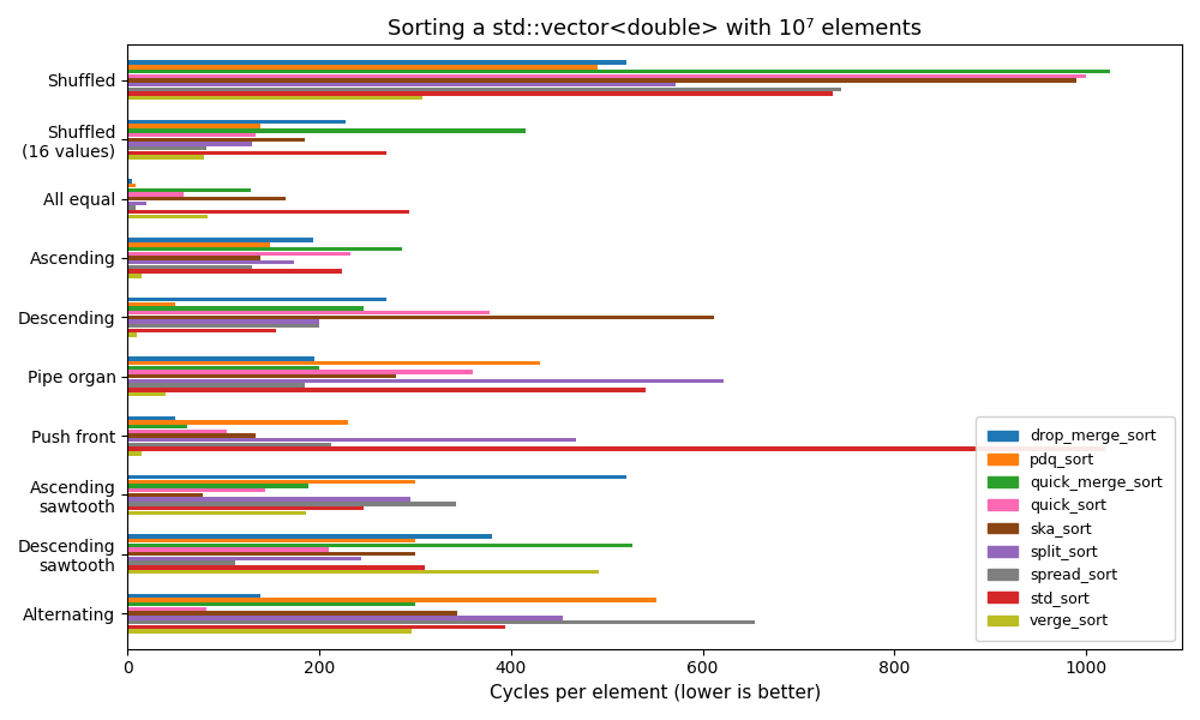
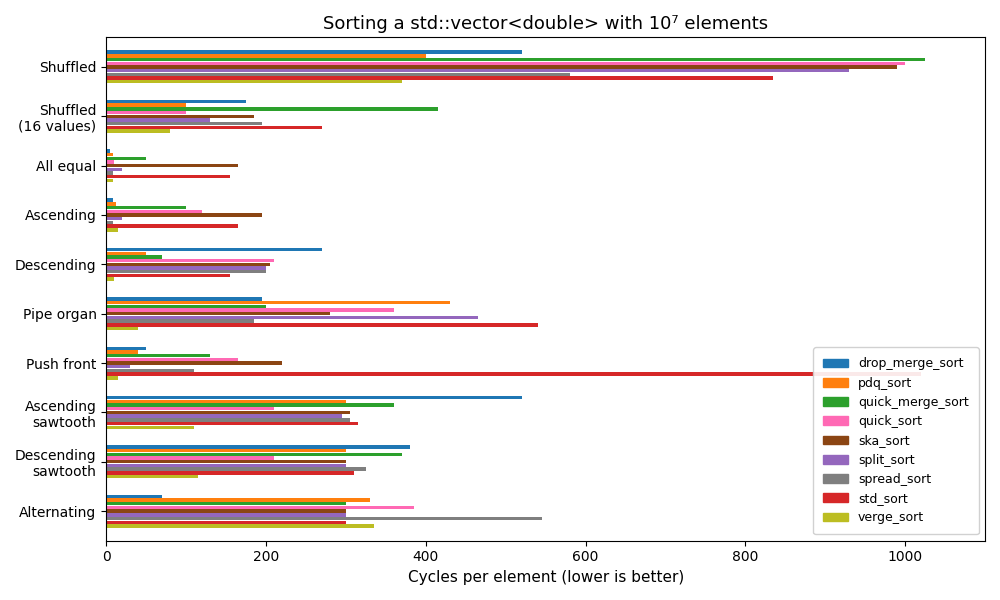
pdq_sort/Shuffled: 490 -> 400
split_sort/Shuffled: 572 -> 930
spread_sort/Shuffled: 744 -> 580
std_sort/Shuffled: 736 -> 835
verge_sort/Shuffled: 308 -> 370
drop_merge_sort/Shuffled (16 values): 228 -> 175
pdq_sort/Shuffled (16 values): 138 -> 100
quick_sort/Shuffled (16 values): 134 -> 100
spread_sort/Shuffled (16 values): 82 -> 195
quick_merge_sort/All equal: 128 -> 50
quick_sort/All equal: 58 -> 10
std_sort/All equal: 294 -> 155
verge_sort/All equal: 84 -> 8
drop_merge_sort/Ascending: 194 -> 8
pdq_sort/Ascending: 148 -> 12
quick_merge_sort/Ascending: 286 -> 100
quick_sort/Ascending: 232 -> 120
ska_sort/Ascending: 138 -> 195
split_sort/Ascending: 174 -> 20
spread_sort/Ascending: 130 -> 8
std_sort/Ascending: 224 -> 165
quick_merge_sort/Descending: 246 -> 70
quick_sort/Descending: 378 -> 210
ska_sort/Descending: 612 -> 205
split_sort/Pipe organ: 622 -> 465
pdq_sort/Push front: 230 -> 40
quick_merge_sort/Push front: 62 -> 130
quick_sort/Push front: 104 -> 165
ska_sort/Push front: 134 -> 220
split_sort/Push front: 468 -> 30
spread_sort/Push front: 212 -> 110
quick_merge_sort/Ascending sawtooth: 188 -> 360
quick_sort/Ascending sawtooth: 144 -> 210
ska_sort/Ascending sawtooth: 78 -> 305
spread_sort/Ascending sawtooth: 342 -> 305
std_sort/Ascending sawtooth: 246 -> 315
verge_sort/Ascending sawtooth: 186 -> 110
quick_merge_sort/Descending sawtooth: 526 -> 370
split_sort/Descending sawtooth: 244 -> 300
spread_sort/Descending sawtooth: 112 -> 325
verge_sort/Descending sawtooth: 492 -> 115
drop_merge_sort/Alternating: 138 -> 70
pdq_sort/Alternating: 552 -> 330
quick_sort/Alternating: 82 -> 385
ska_sort/Alternating: 344 -> 300
split_sort/Alternating: 454 -> 300
spread_sort/Alternating: 654 -> 545
std_sort/Alternating: 394 -> 300
verge_sort/Alternating: 296 -> 335
